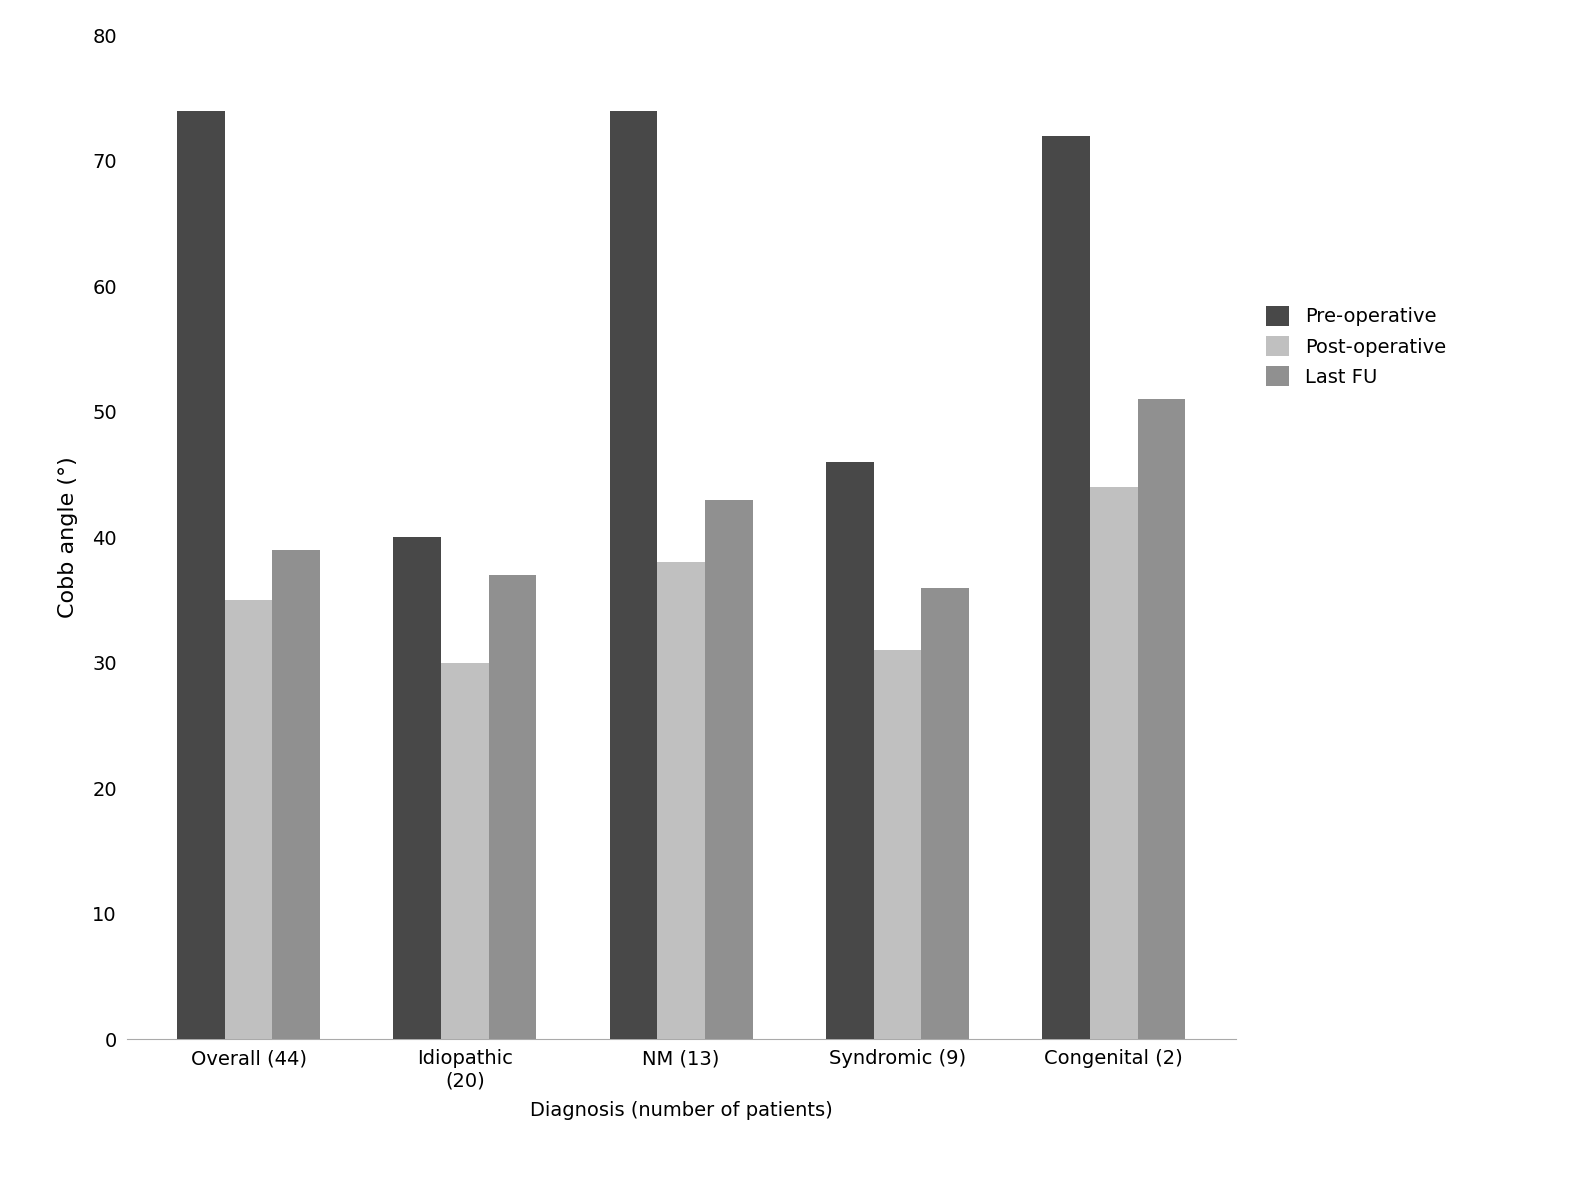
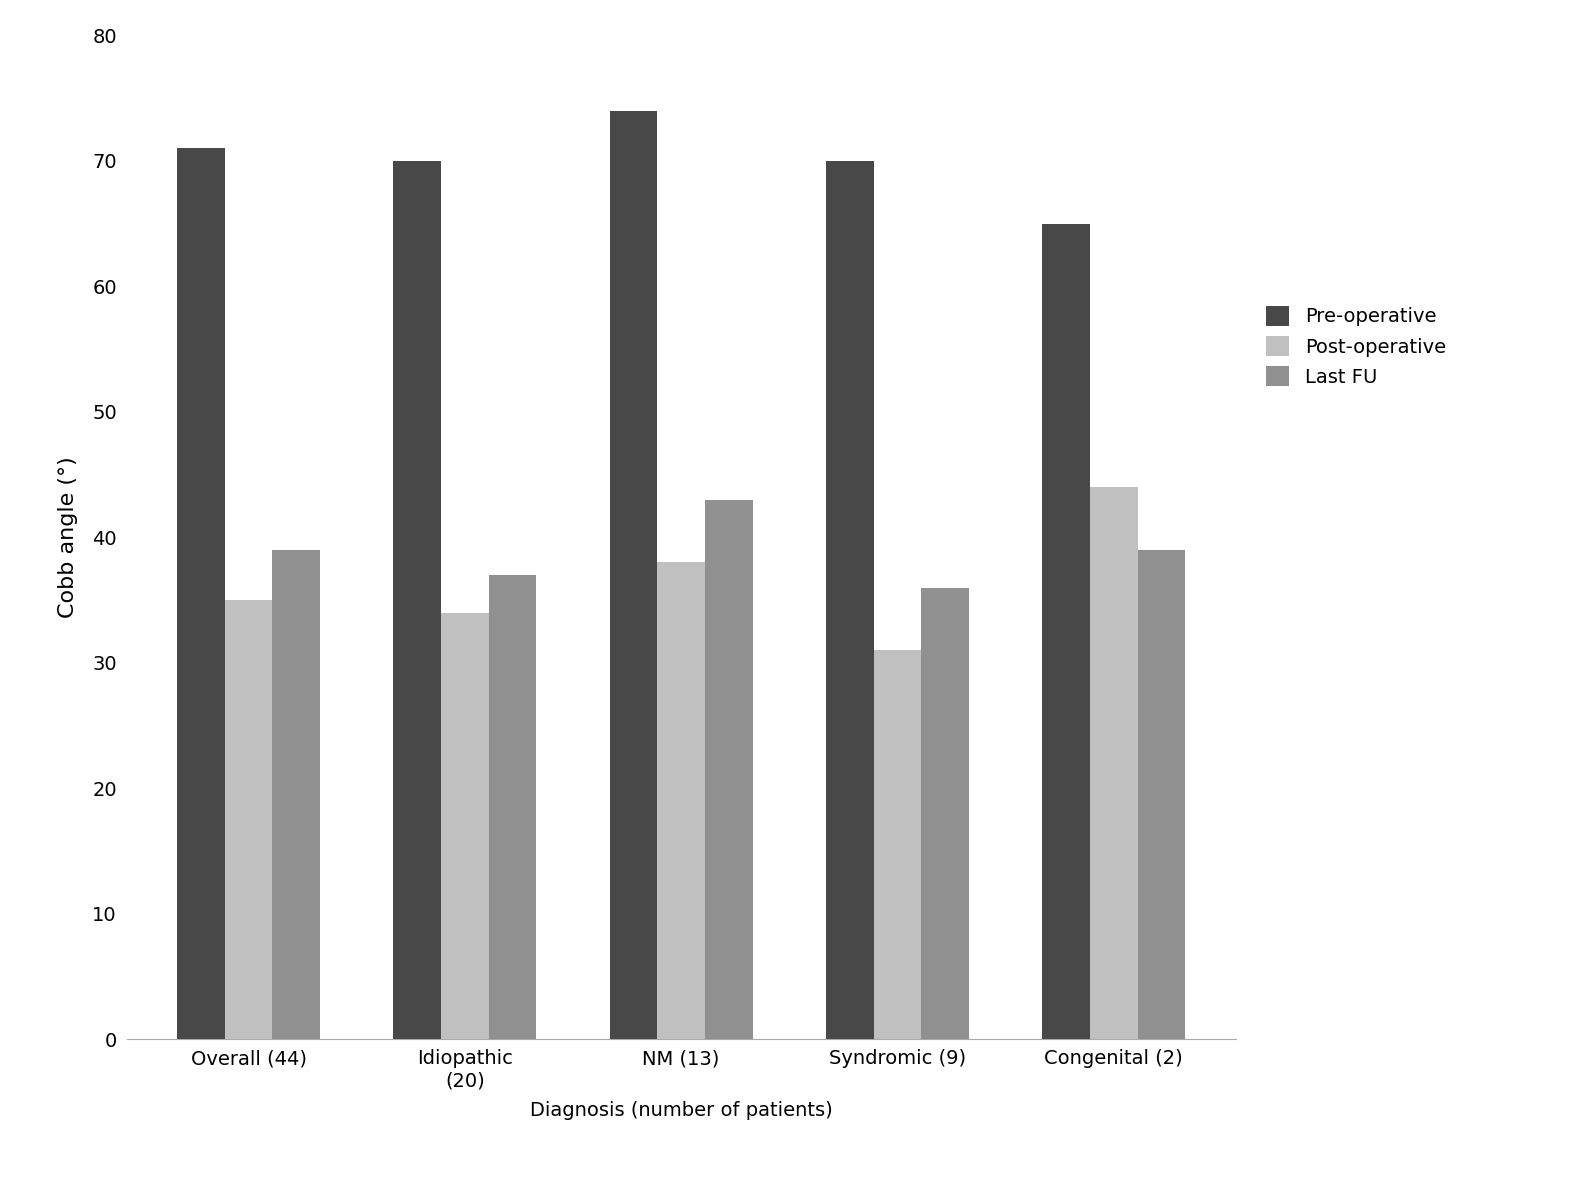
Pre-operative/Overall (44): 74 -> 71
Pre-operative/Idiopathic (20): 40 -> 70
Post-operative/Idiopathic (20): 30 -> 34
Pre-operative/Syndromic (9): 46 -> 70
Pre-operative/Congenital (2): 72 -> 65
Last FU/Congenital (2): 51 -> 39
